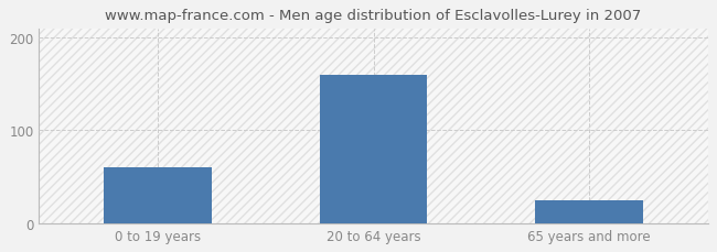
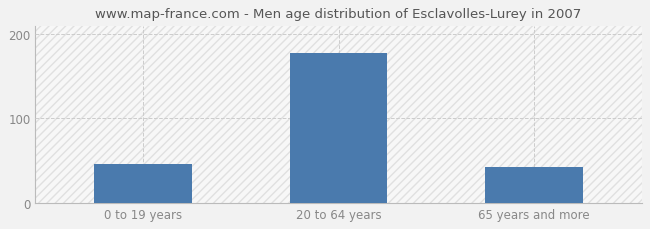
0 to 19 years: 60 -> 46
20 to 64 years: 160 -> 178
65 years and more: 25 -> 42
